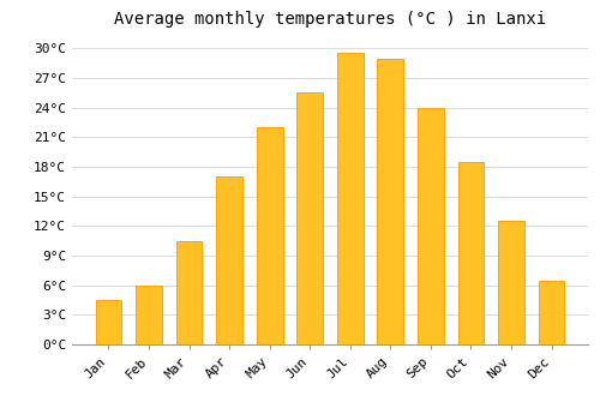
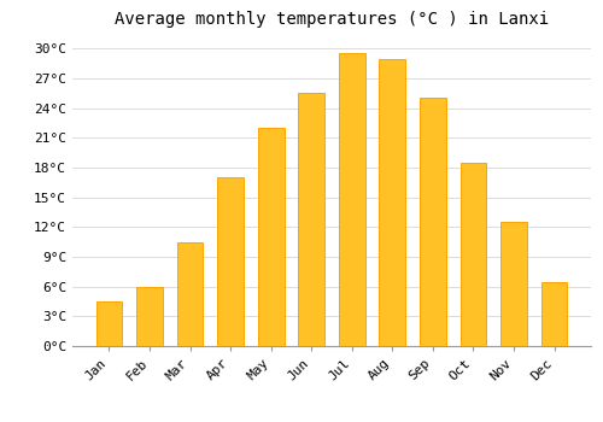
Sep: 24.0°C -> 25.0°C
